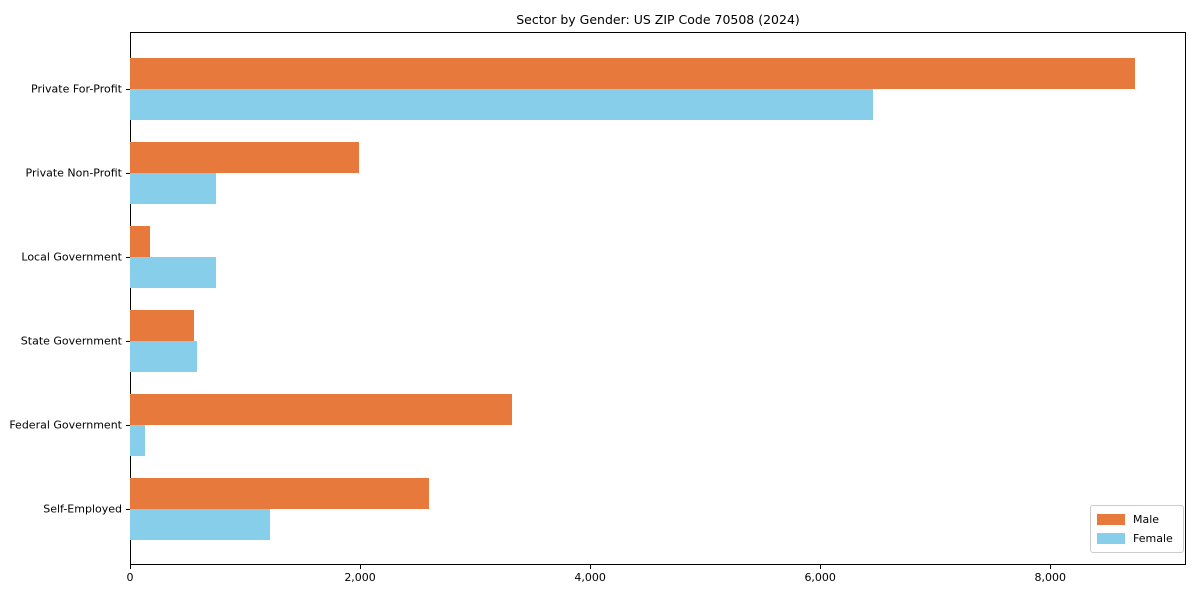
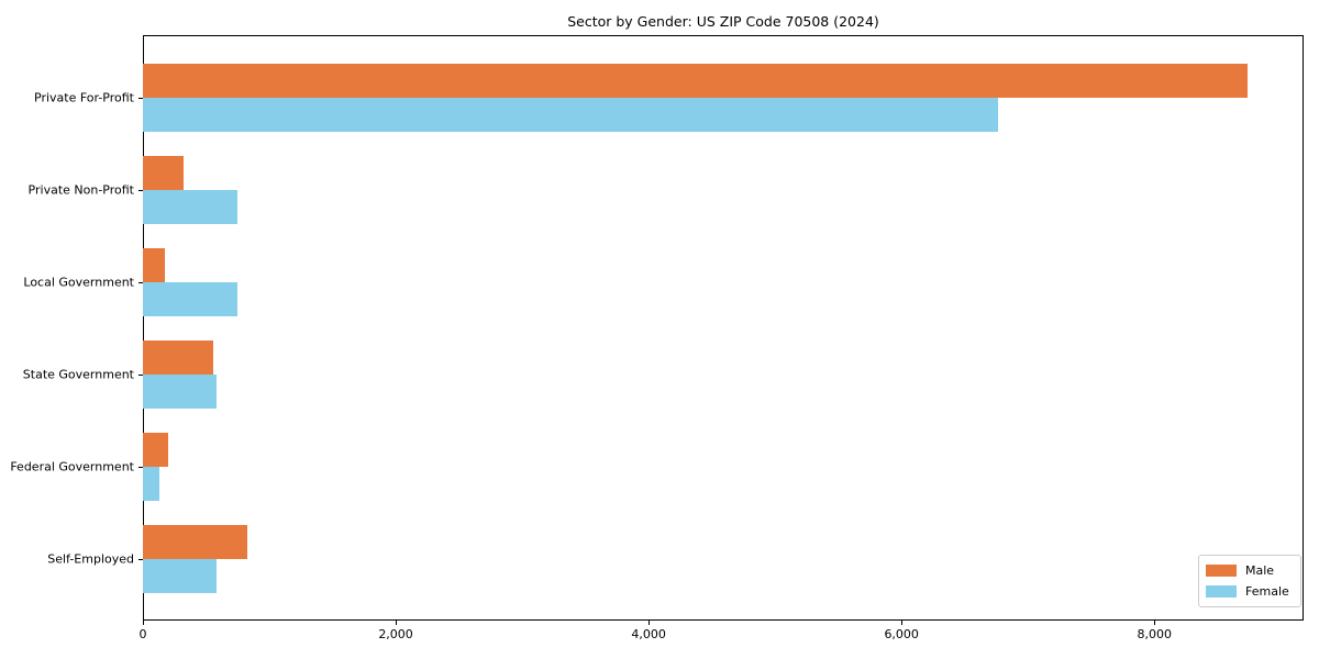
Female/Private For-Profit: 6460 -> 6760
Male/Private Non-Profit: 1990 -> 320
Male/Federal Government: 3320 -> 200
Male/Self-Employed: 2600 -> 820
Female/Self-Employed: 1220 -> 580
